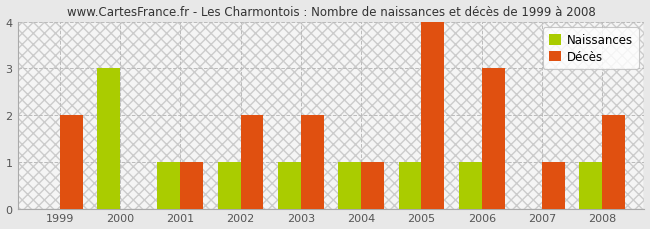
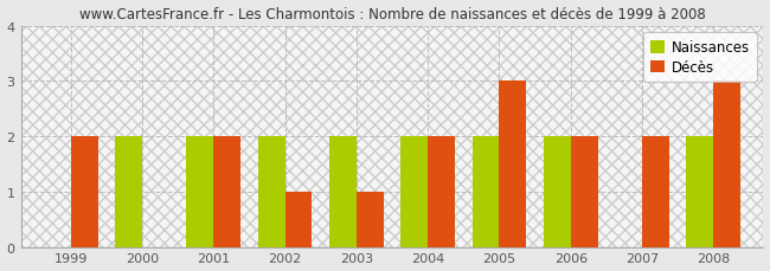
Naissances/2000: 3 -> 2
Naissances/2001: 1 -> 2
Décès/2001: 1 -> 2
Naissances/2002: 1 -> 2
Décès/2002: 2 -> 1
Naissances/2003: 1 -> 2
Décès/2003: 2 -> 1
Naissances/2004: 1 -> 2
Décès/2004: 1 -> 2
Naissances/2005: 1 -> 2
Décès/2005: 4 -> 3
Naissances/2006: 1 -> 2
Décès/2006: 3 -> 2
Décès/2007: 1 -> 2
Naissances/2008: 1 -> 2
Décès/2008: 2 -> 3
